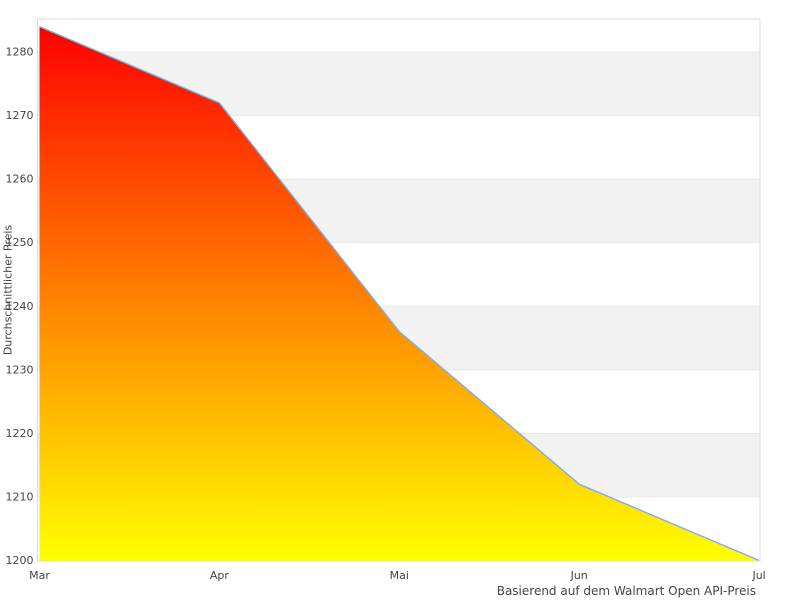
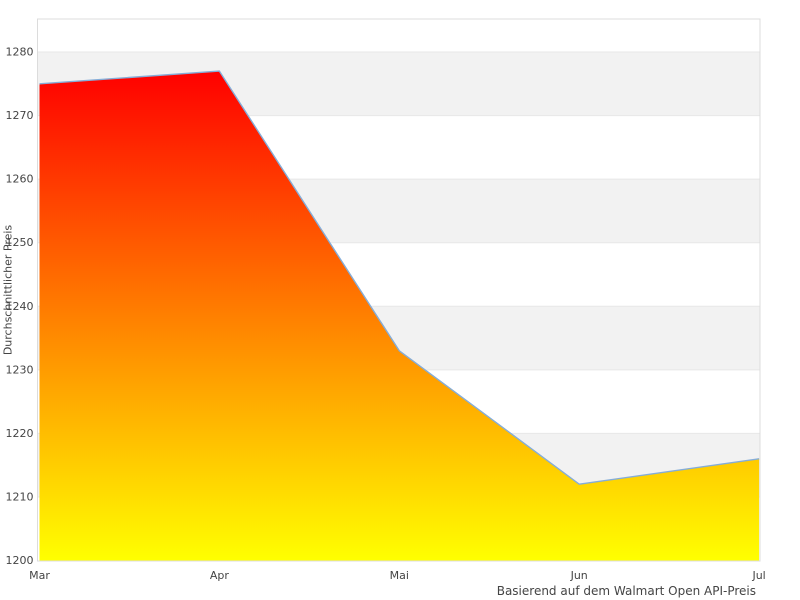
Mar: 1284 -> 1275
Apr: 1272 -> 1277
Mai: 1236 -> 1233
Jul: 1200 -> 1216
